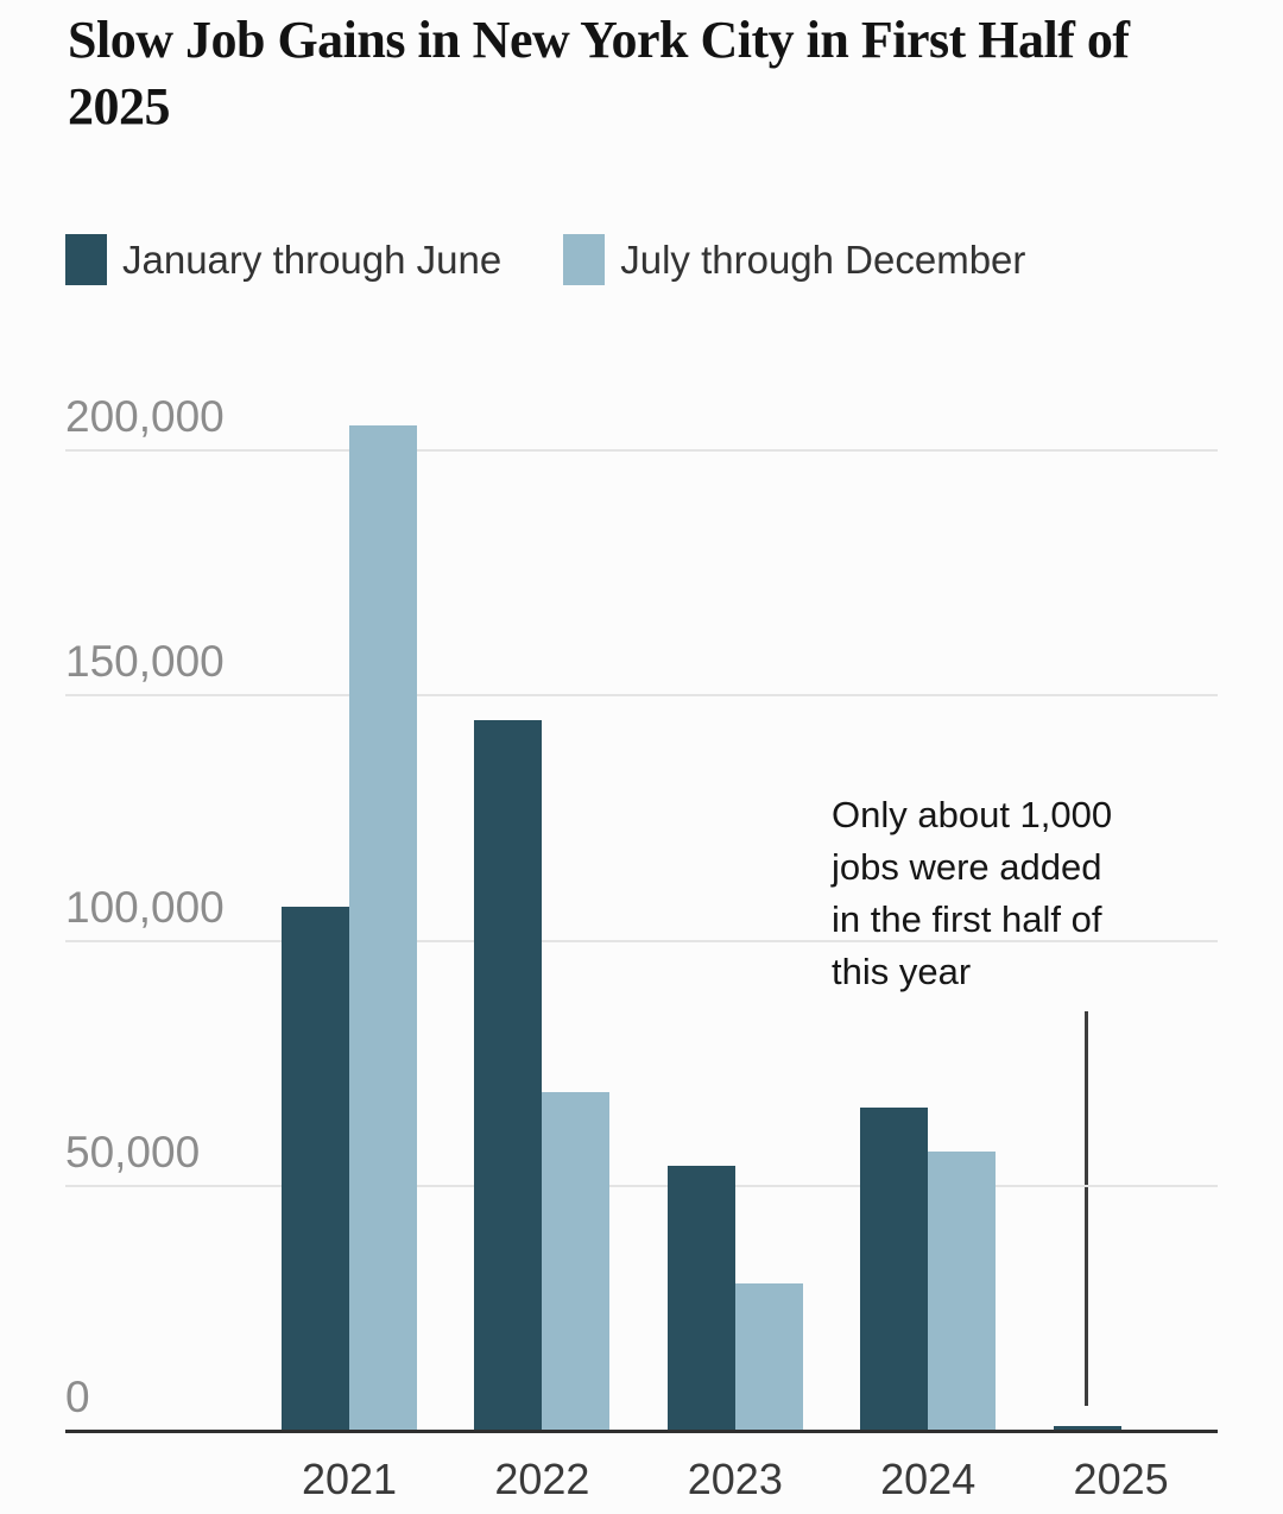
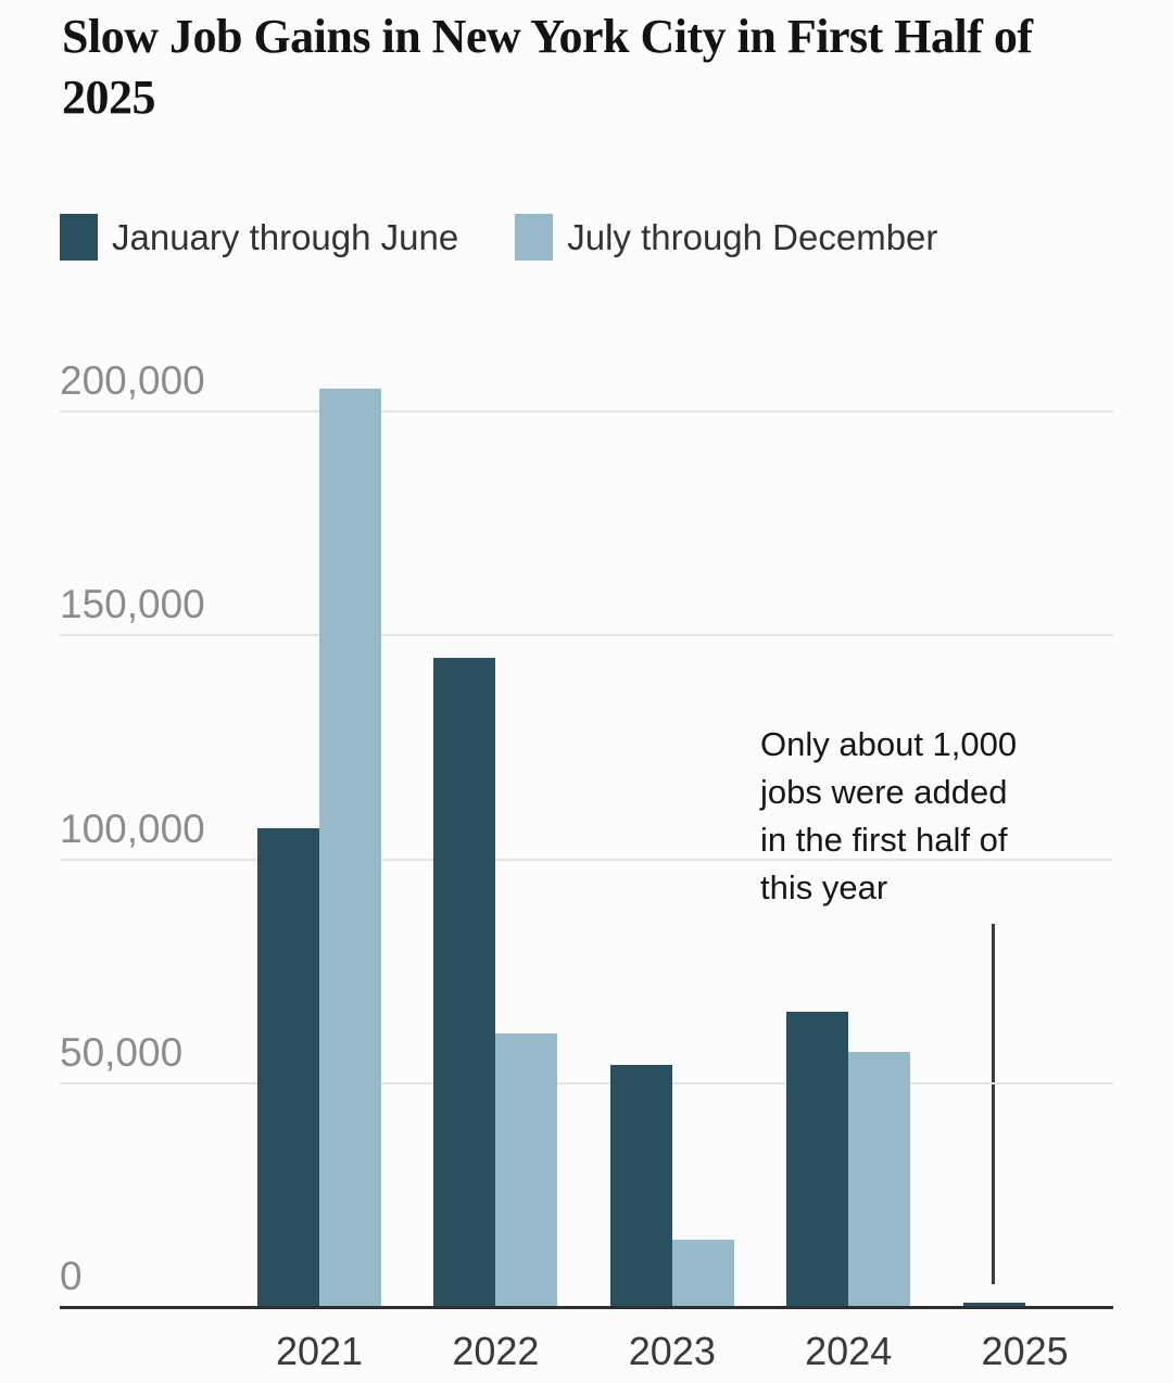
July through December/2022: 69000 -> 61000
July through December/2023: 30000 -> 15000
